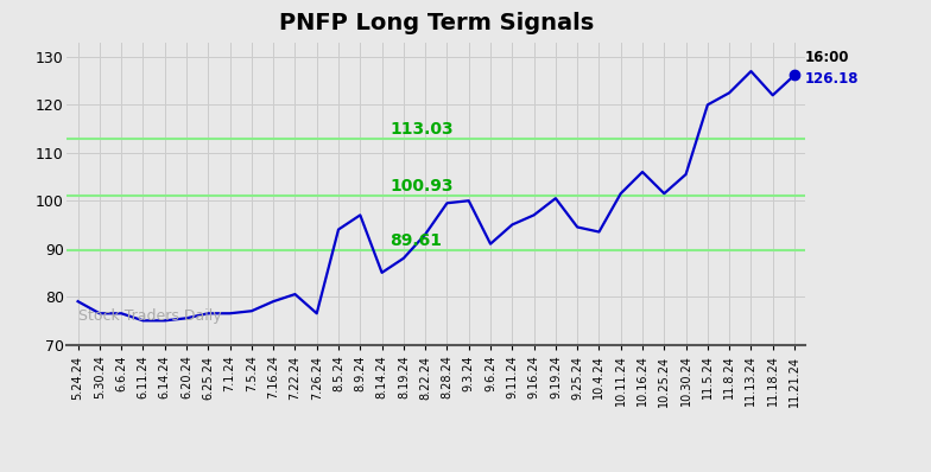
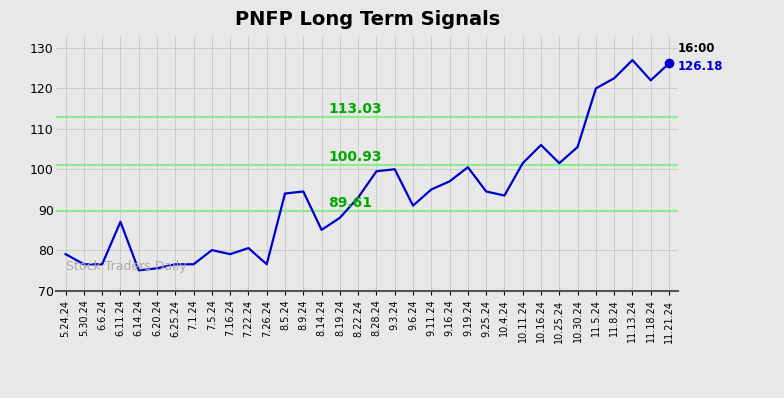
6.11.24: 75.0 -> 87.0
7.5.24: 77.0 -> 80.0
8.9.24: 97.0 -> 94.5
